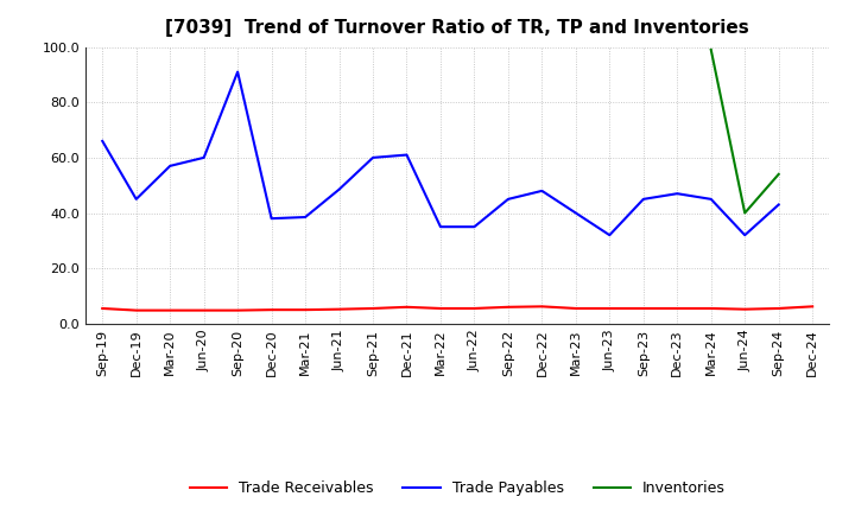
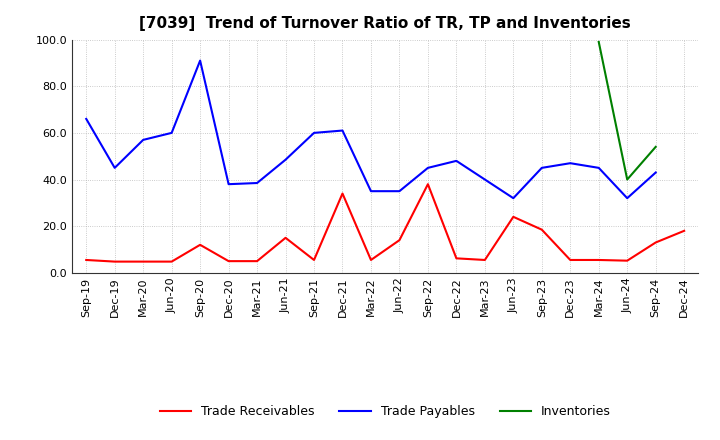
Trade Receivables/Sep-20: 4.8 -> 12.0
Trade Receivables/Jun-21: 5.2 -> 15.0
Trade Receivables/Dec-21: 6.0 -> 34.0
Trade Receivables/Jun-22: 5.5 -> 14.0
Trade Receivables/Sep-22: 6.0 -> 38.0
Trade Receivables/Jun-23: 5.5 -> 24.0
Trade Receivables/Sep-23: 5.5 -> 18.5
Trade Receivables/Sep-24: 5.5 -> 13.0
Trade Receivables/Dec-24: 6.2 -> 18.0
